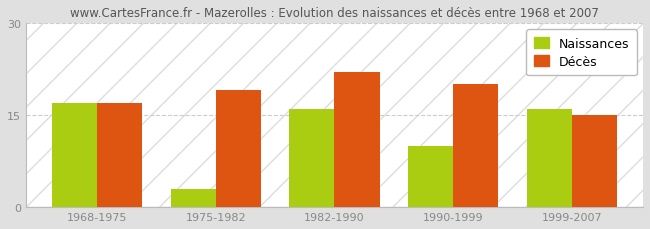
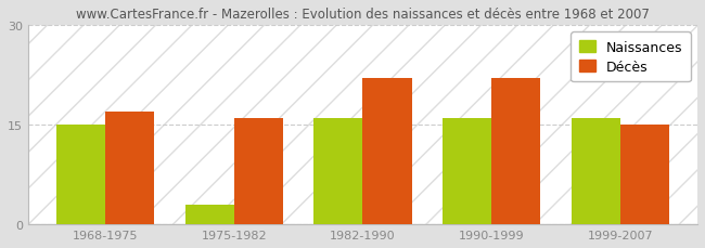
Naissances/1968-1975: 17 -> 15
Décès/1975-1982: 19 -> 16
Naissances/1990-1999: 10 -> 16
Décès/1990-1999: 20 -> 22
